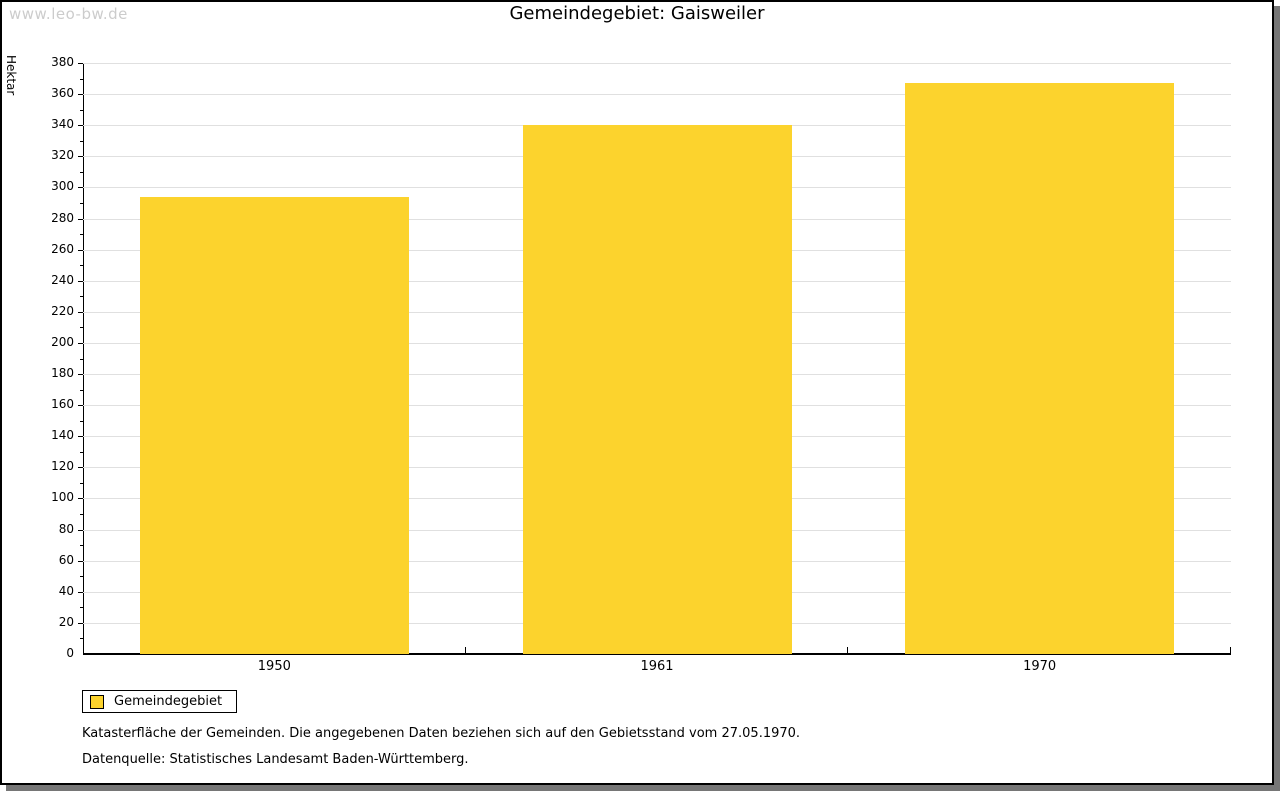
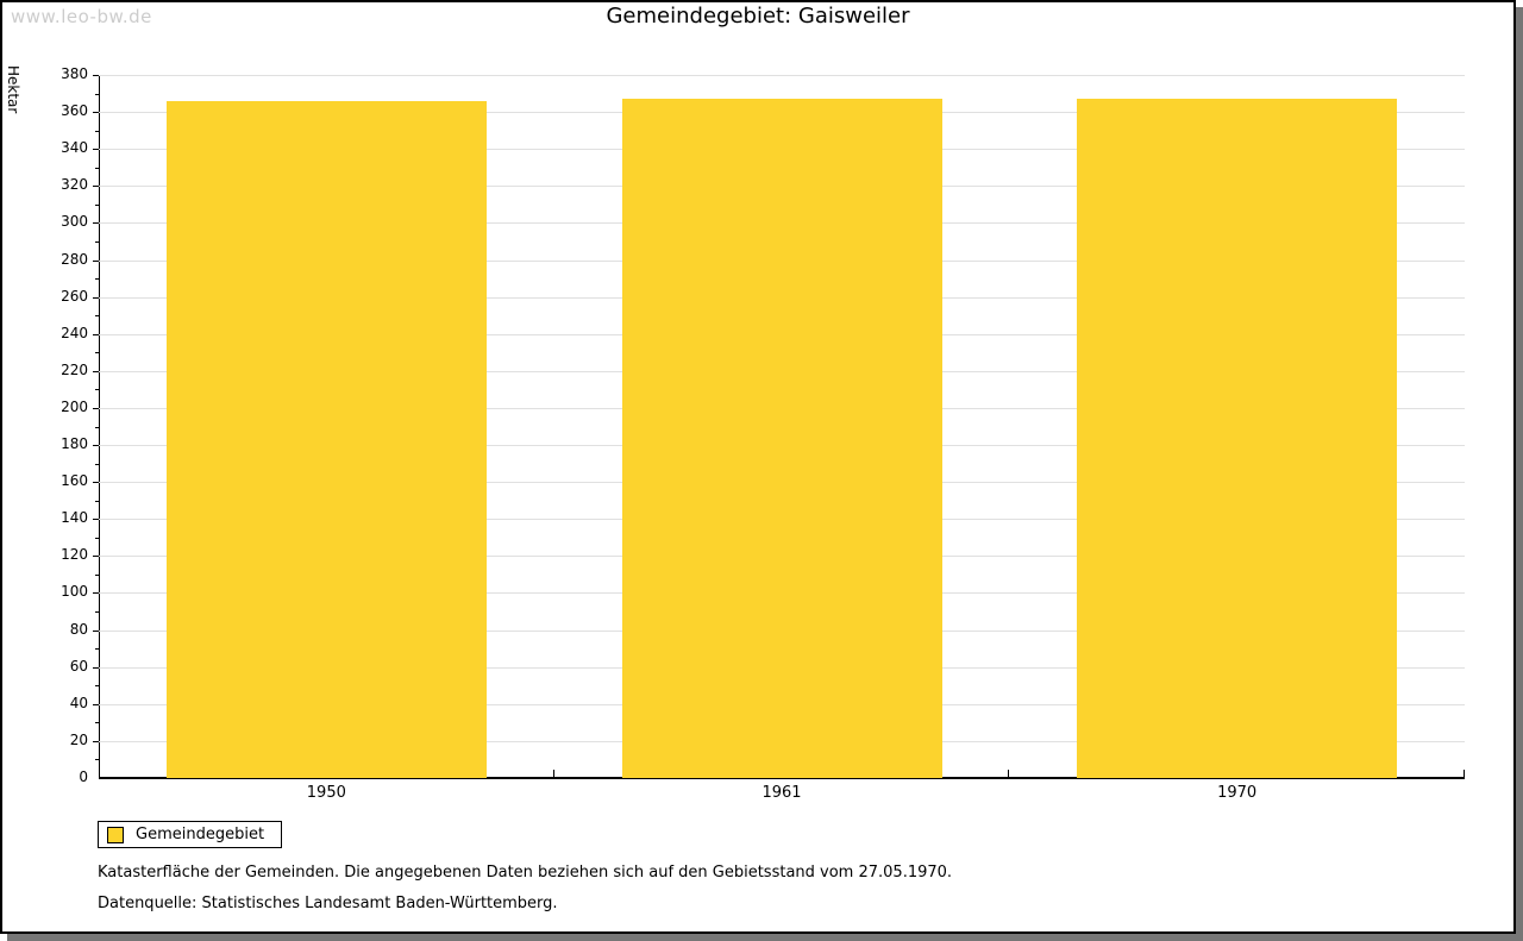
1950: 294 -> 366
1961: 340 -> 367
